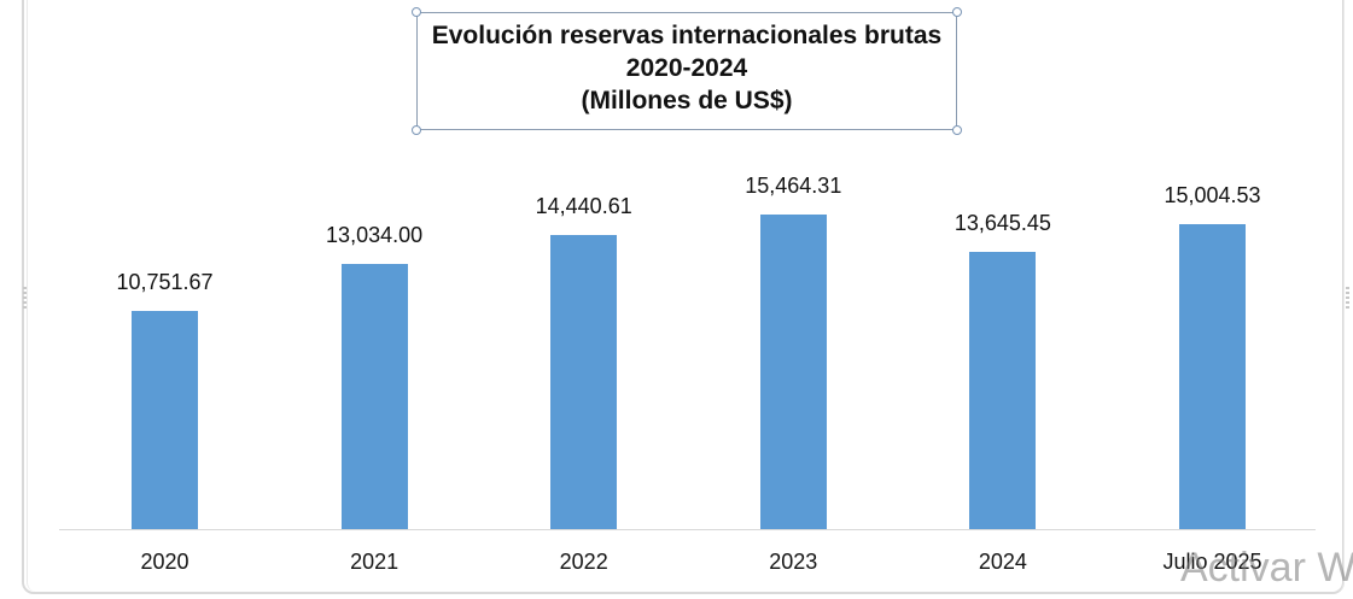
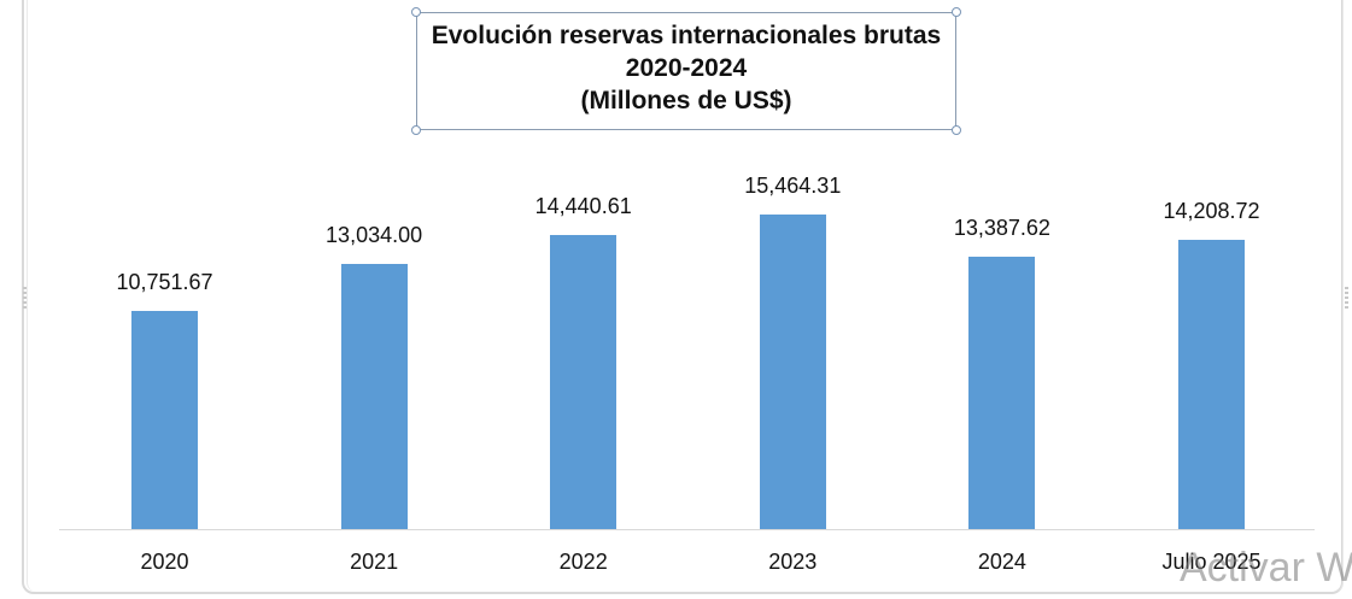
2024: 13,645.45 -> 13,387.62
Julio 2025: 15,004.53 -> 14,208.72
